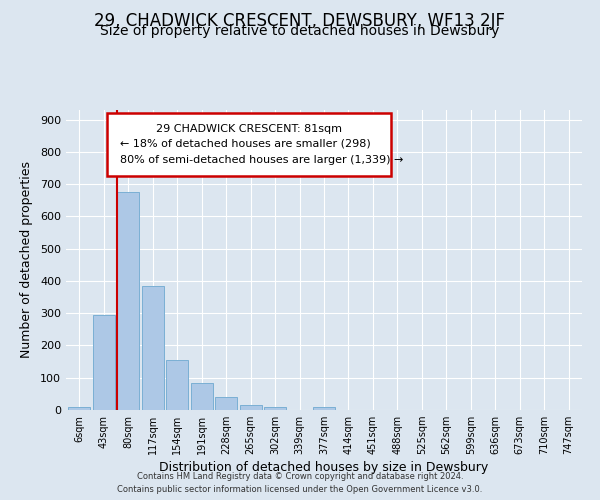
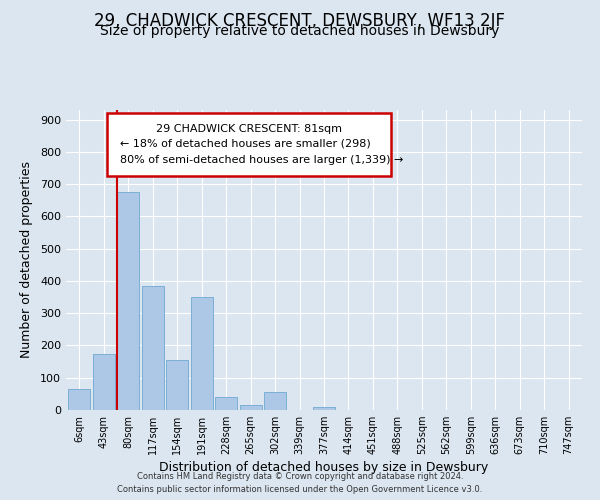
6sqm: 8 -> 65
43sqm: 295 -> 175
191sqm: 85 -> 350
302sqm: 10 -> 55
